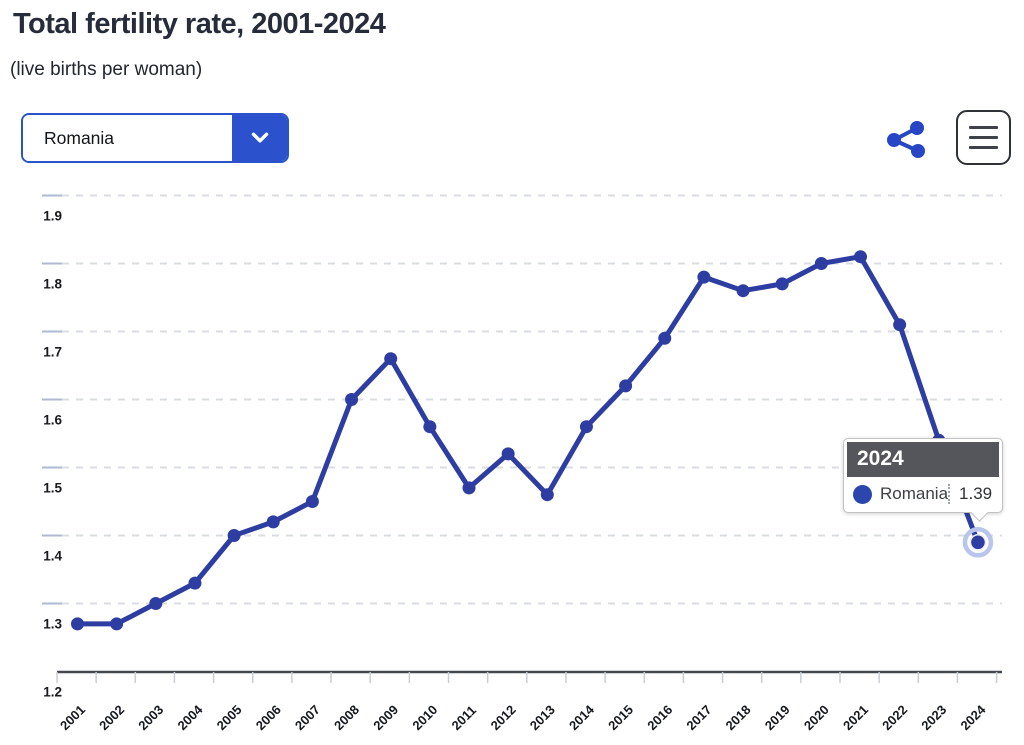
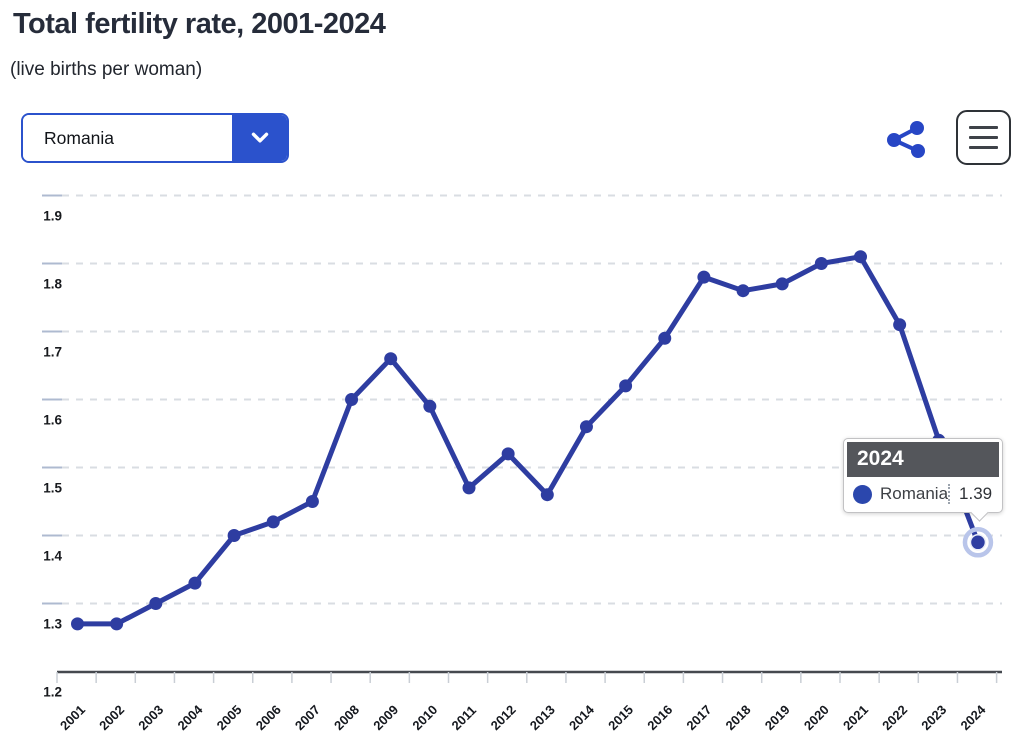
2010: 1.56 -> 1.59
